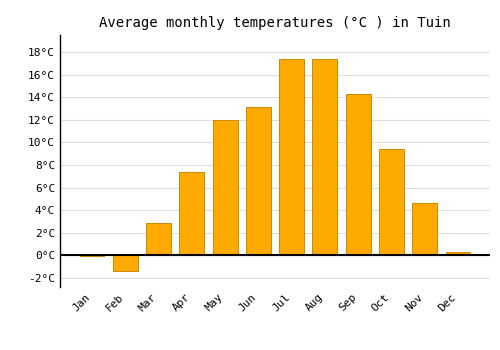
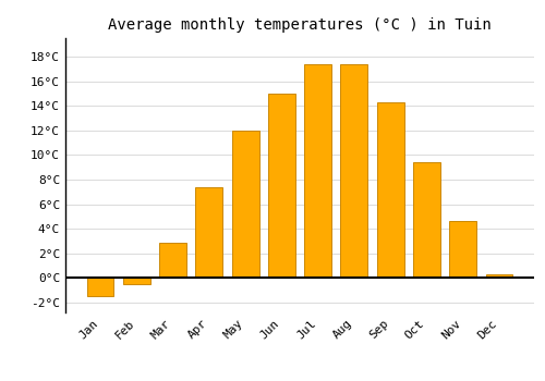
Jan: -0.1°C -> -1.5°C
Feb: -1.4°C -> -0.5°C
Jun: 13.1°C -> 15.0°C
